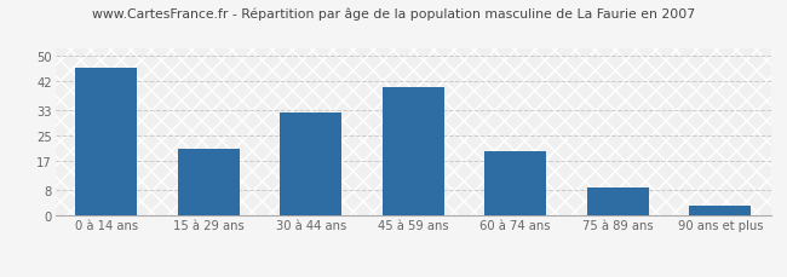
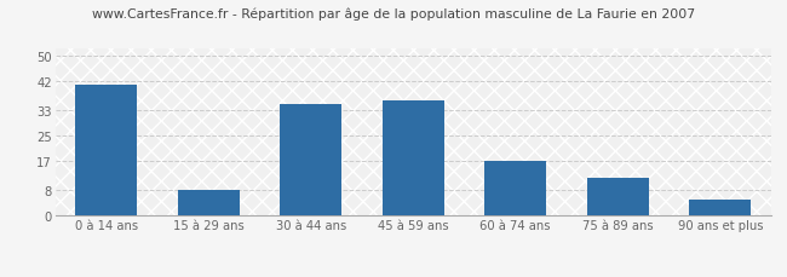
0 à 14 ans: 46 -> 41
15 à 29 ans: 21 -> 8
30 à 44 ans: 32 -> 35
45 à 59 ans: 40 -> 36
60 à 74 ans: 20 -> 17
75 à 89 ans: 9 -> 12
90 ans et plus: 3 -> 5
